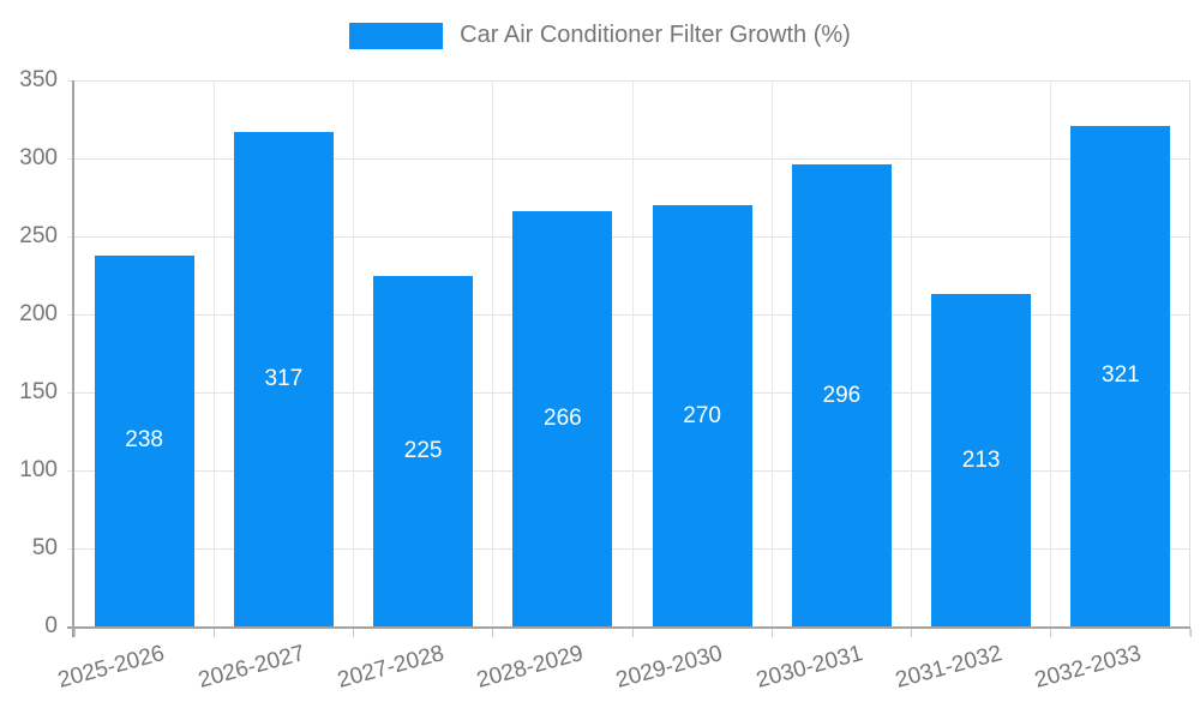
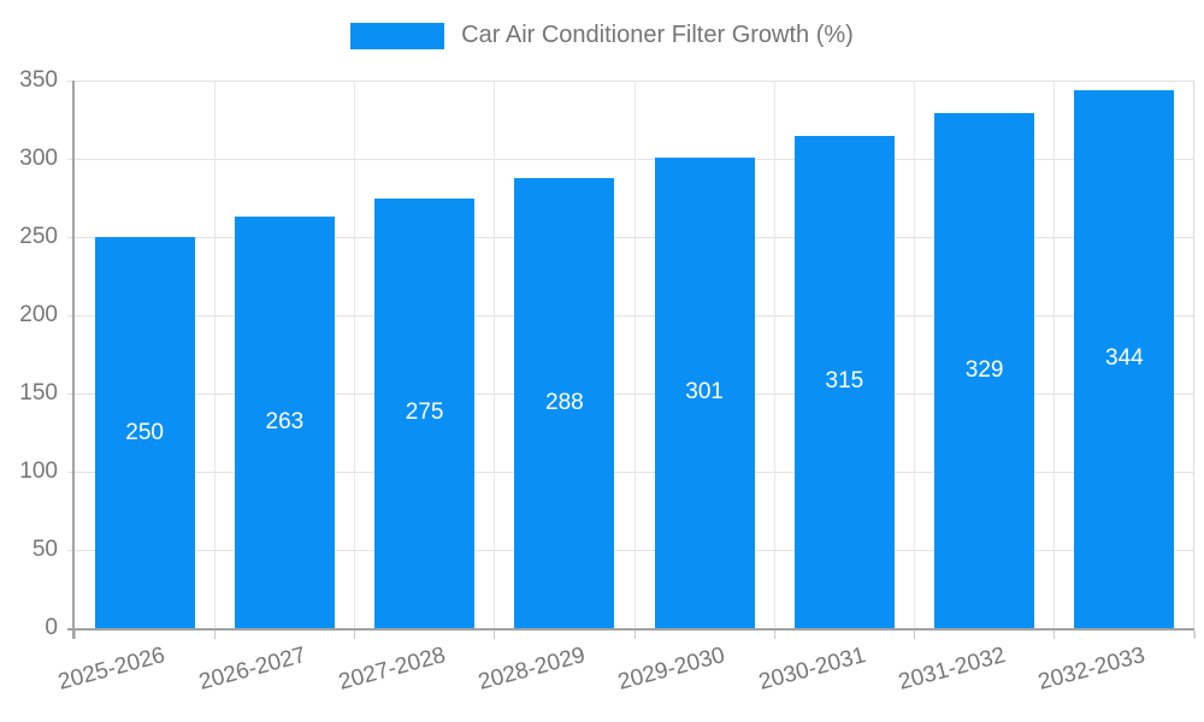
2025-2026: 238 -> 250
2026-2027: 317 -> 263
2027-2028: 225 -> 275
2028-2029: 266 -> 288
2029-2030: 270 -> 301
2030-2031: 296 -> 315
2031-2032: 213 -> 329
2032-2033: 321 -> 344
